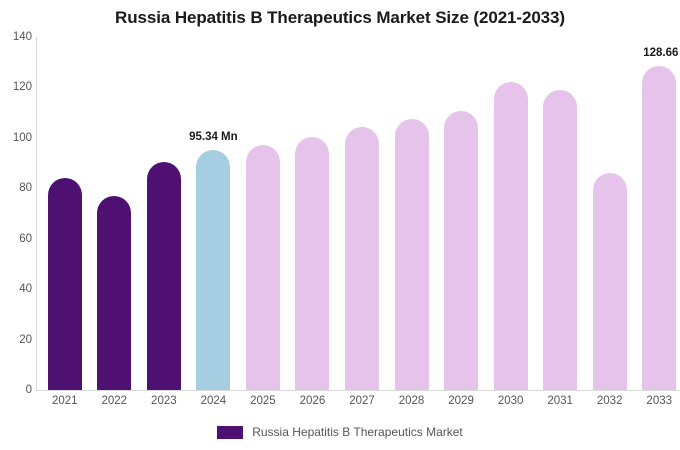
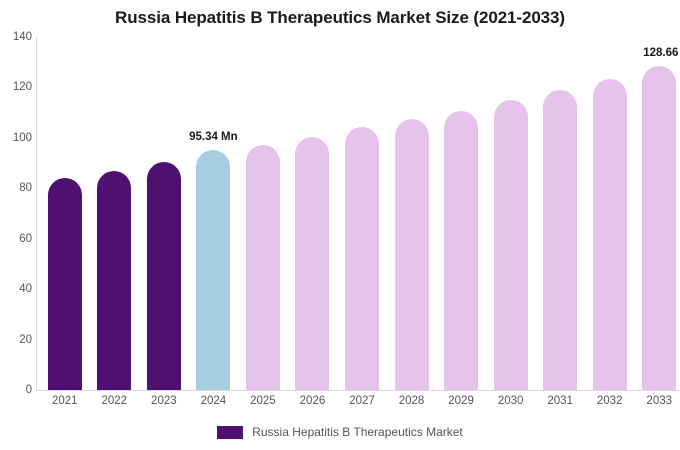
2022: 77 -> 87
2030: 122 -> 115
2032: 86 -> 123
